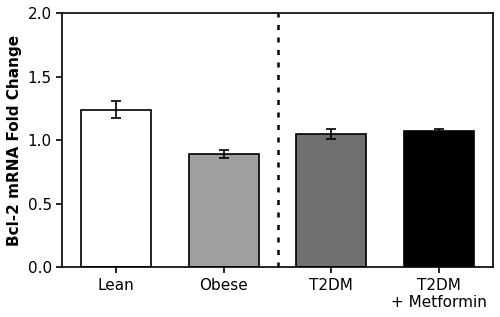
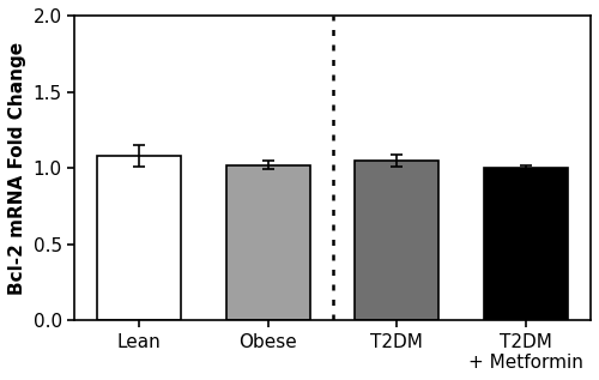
Lean: 1.24 -> 1.08
Obese: 0.89 -> 1.02
T2DM + Metformin: 1.07 -> 1.00
